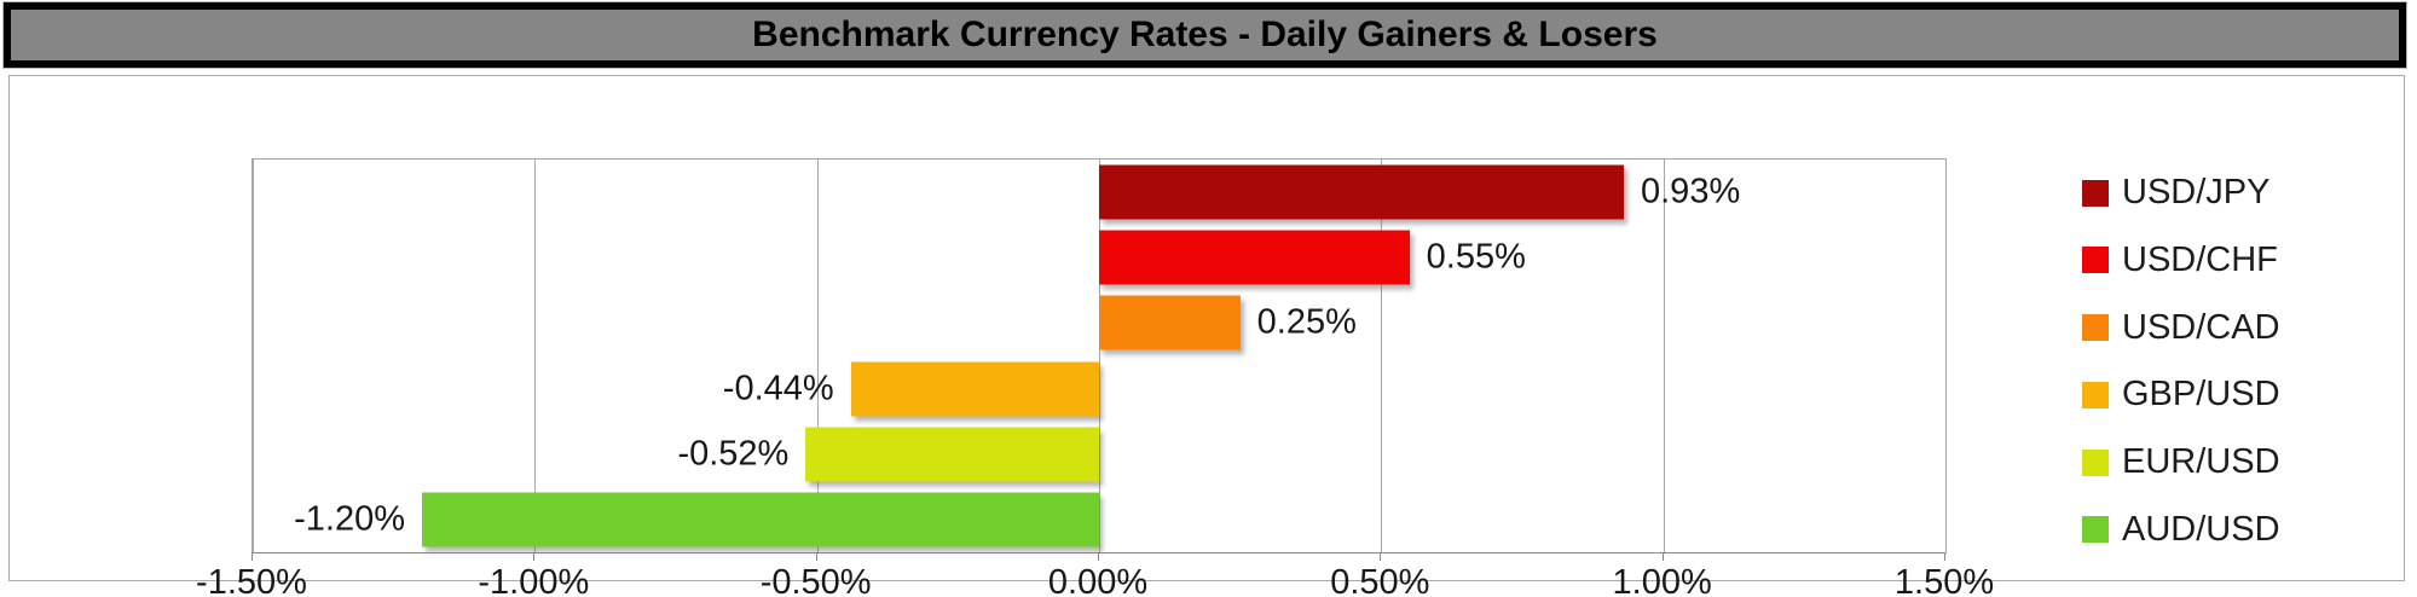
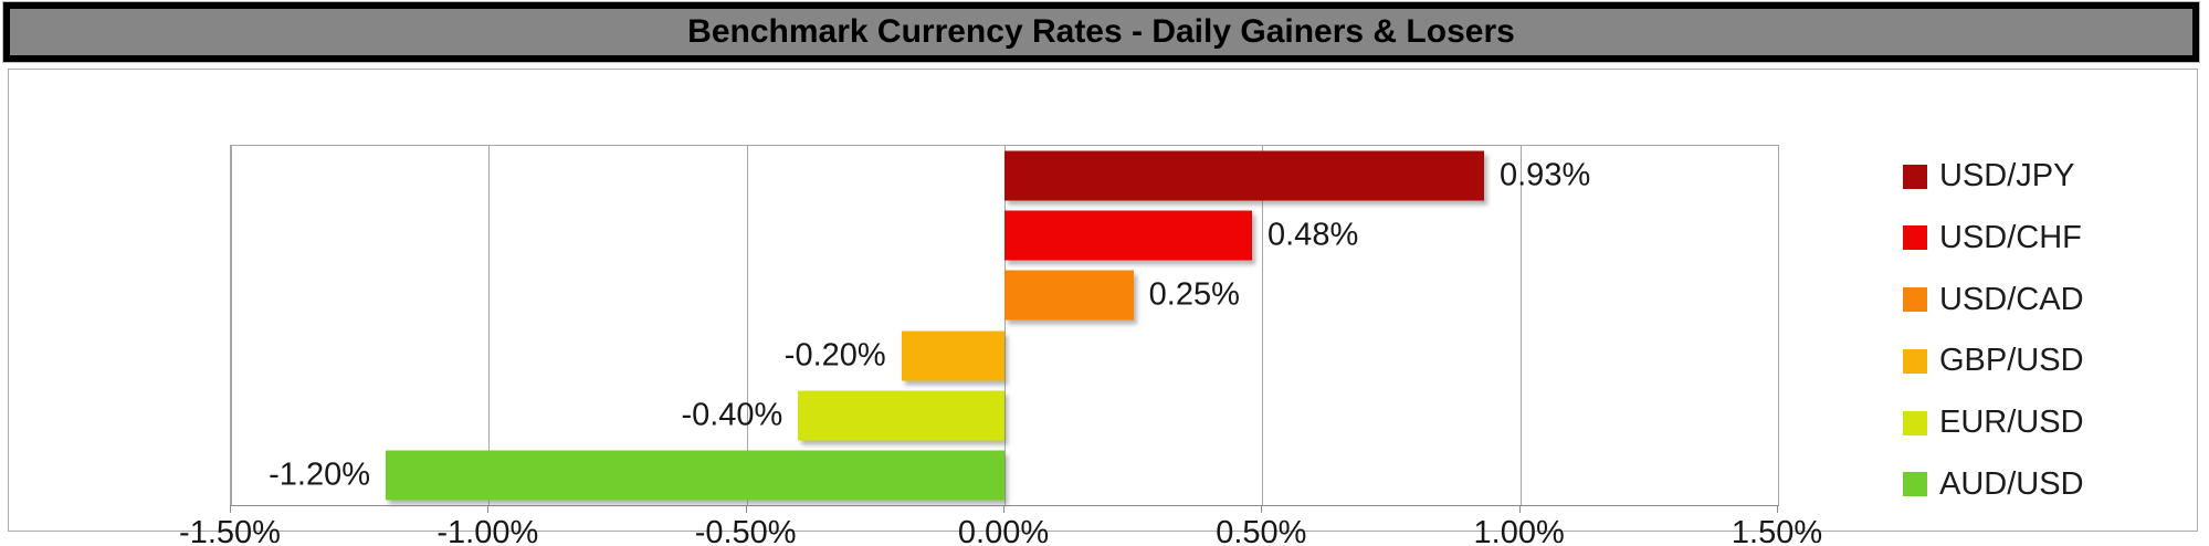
USD/CHF: 0.55% -> 0.48%
GBP/USD: -0.44% -> -0.20%
EUR/USD: -0.52% -> -0.40%
